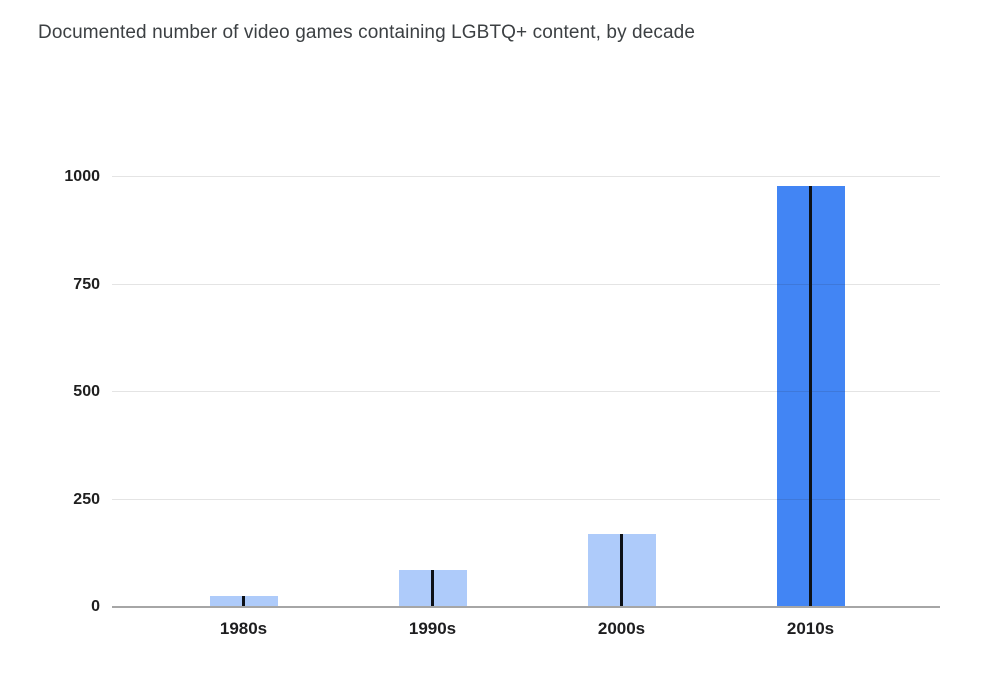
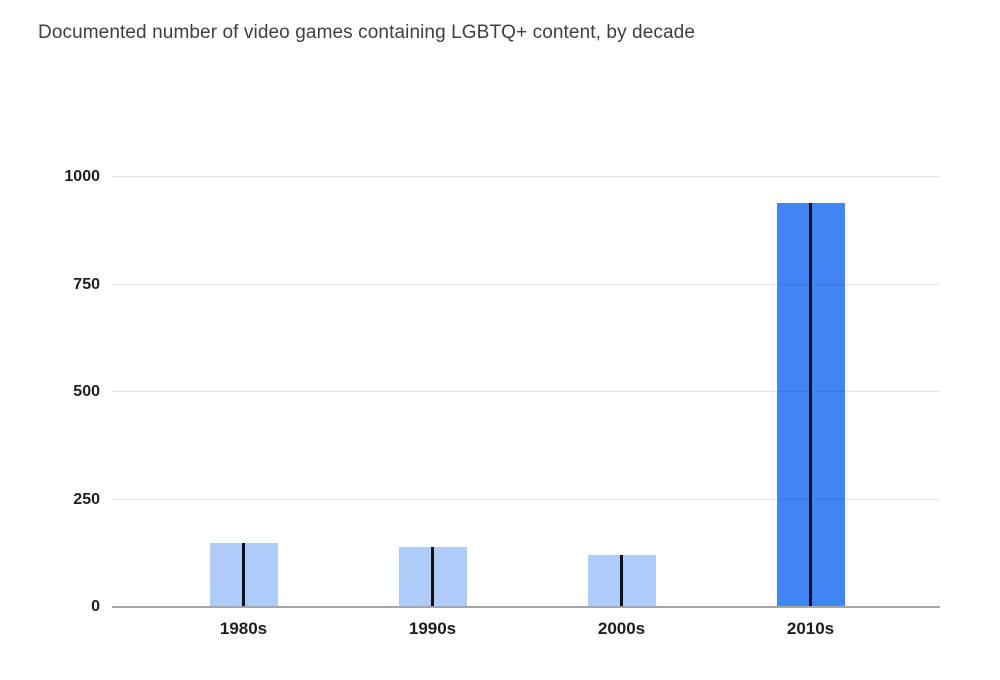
1980s: 20 -> 150
1990s: 80 -> 140
2000s: 170 -> 120
2010s: 980 -> 940
